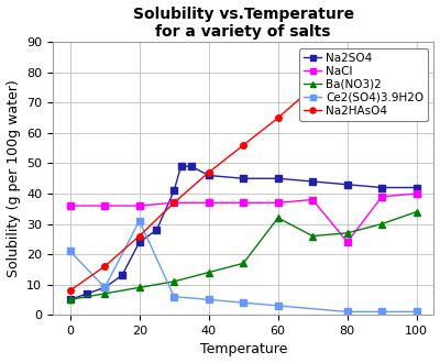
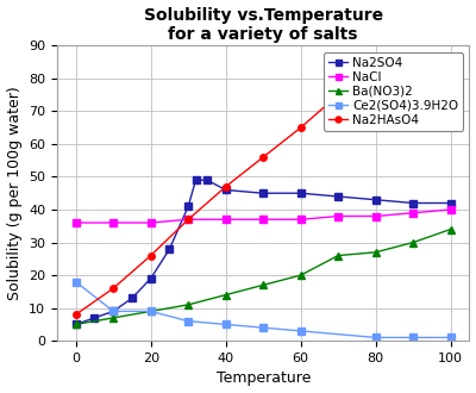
Ce2(SO4)3.9H2O/0: 21 -> 18
Na2SO4/20: 24 -> 19
Ce2(SO4)3.9H2O/20: 31 -> 9
Ba(NO3)2/60: 32 -> 20
NaCl/80: 24 -> 38
